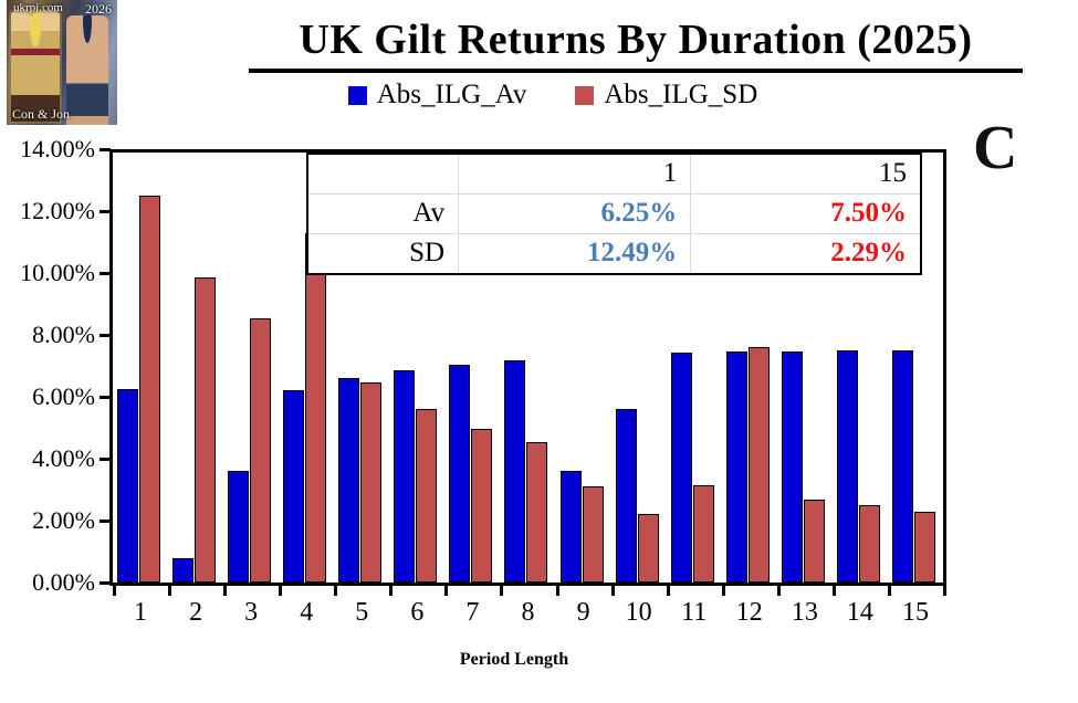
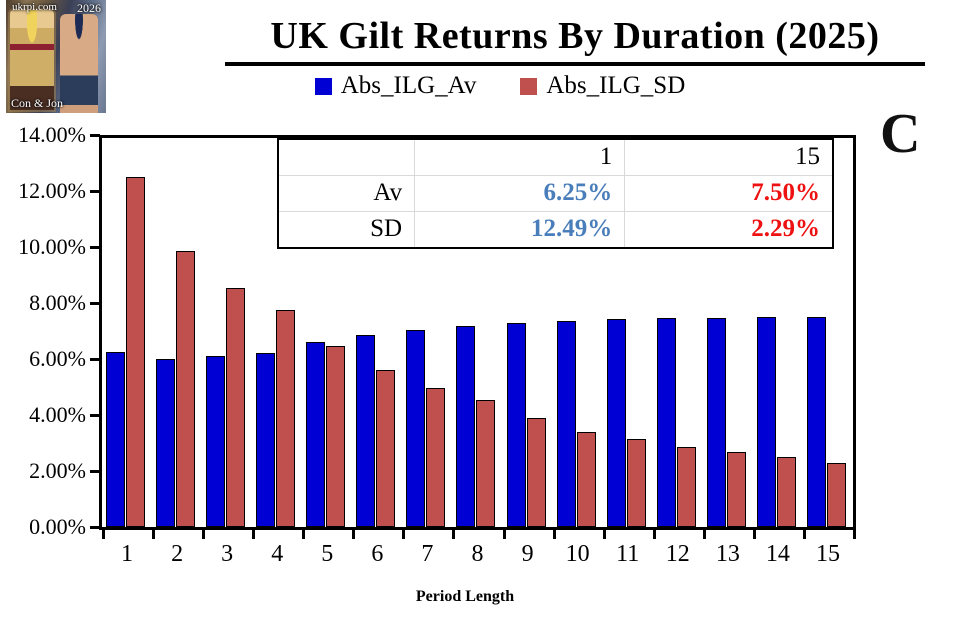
Abs_ILG_Av/2: 0.8% -> 6.0%
Abs_ILG_Av/3: 3.6% -> 6.1%
Abs_ILG_SD/4: 11.3% -> 7.8%
Abs_ILG_Av/9: 3.6% -> 7.3%
Abs_ILG_SD/9: 3.1% -> 3.9%
Abs_ILG_Av/10: 5.6% -> 7.3%
Abs_ILG_SD/10: 2.2% -> 3.4%
Abs_ILG_SD/12: 7.6% -> 2.9%
